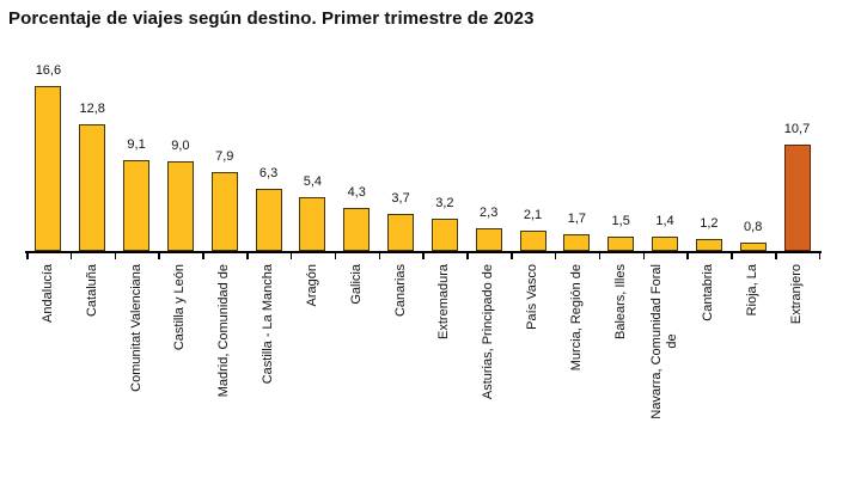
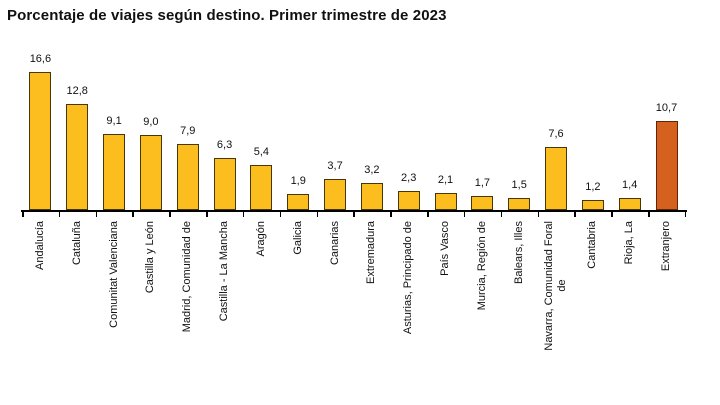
Galicia: 4,3 -> 1,9
Navarra, Comunidad Foral de: 1,4 -> 7,6
Rioja, La: 0,8 -> 1,4
